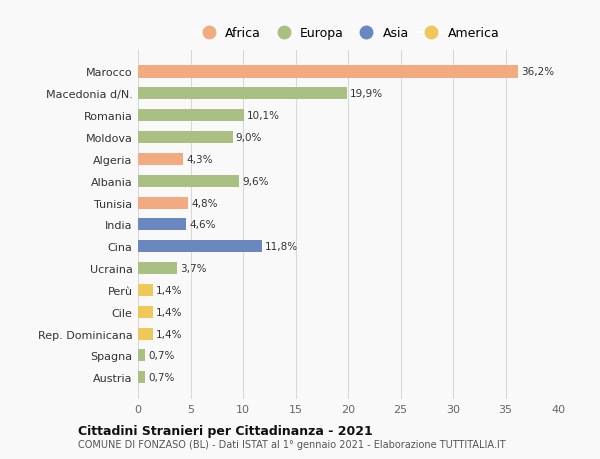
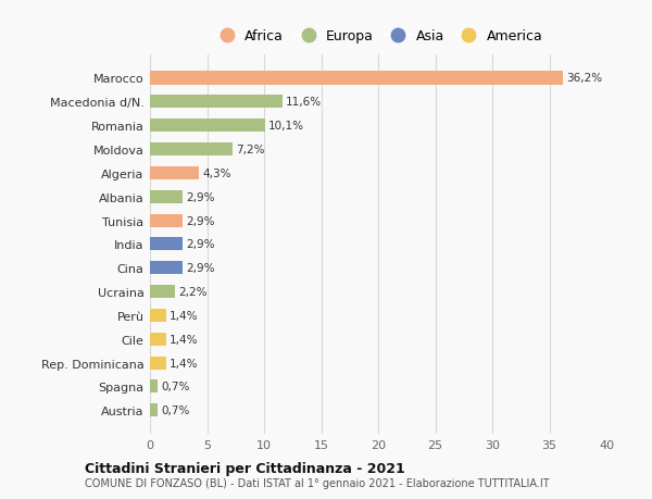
Macedonia d/N.: 19,9% -> 11,6%
Moldova: 9,0% -> 7,2%
Albania: 9,6% -> 2,9%
Tunisia: 4,8% -> 2,9%
India: 4,6% -> 2,9%
Cina: 11,8% -> 2,9%
Ucraina: 3,7% -> 2,2%
